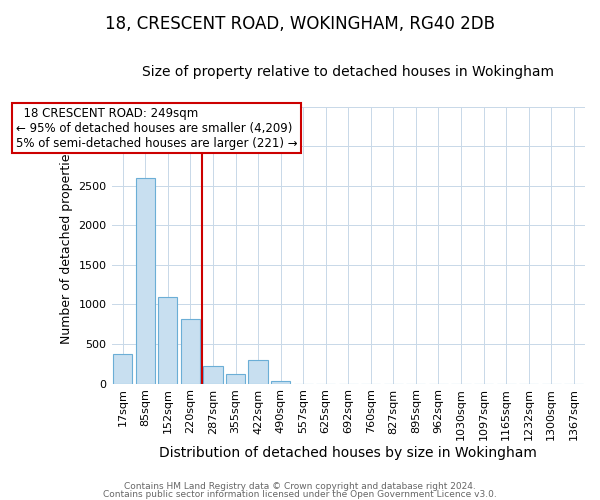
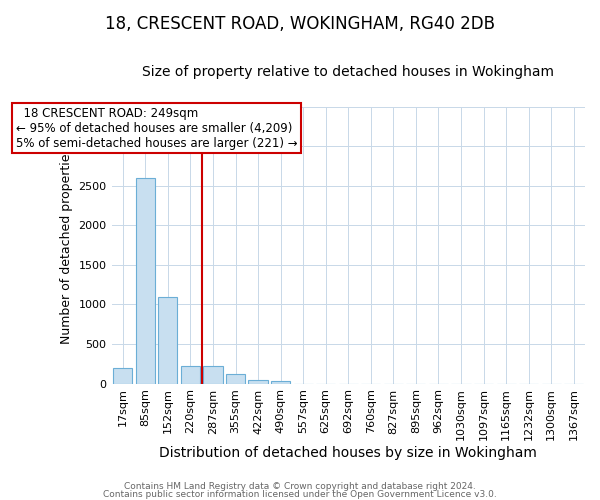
17sqm: 380 -> 200
220sqm: 820 -> 220
422sqm: 300 -> 50
